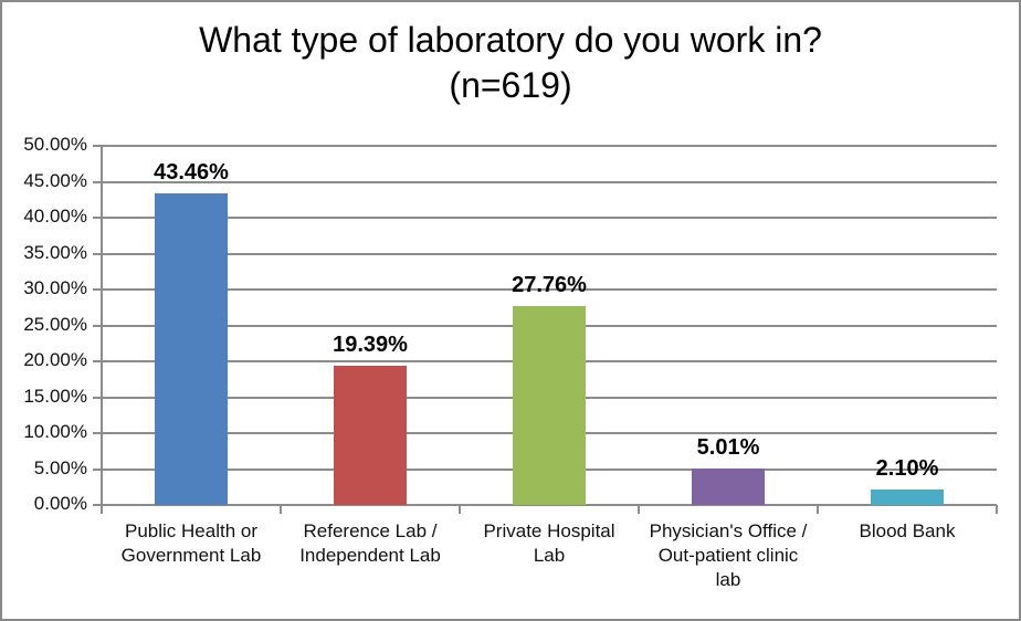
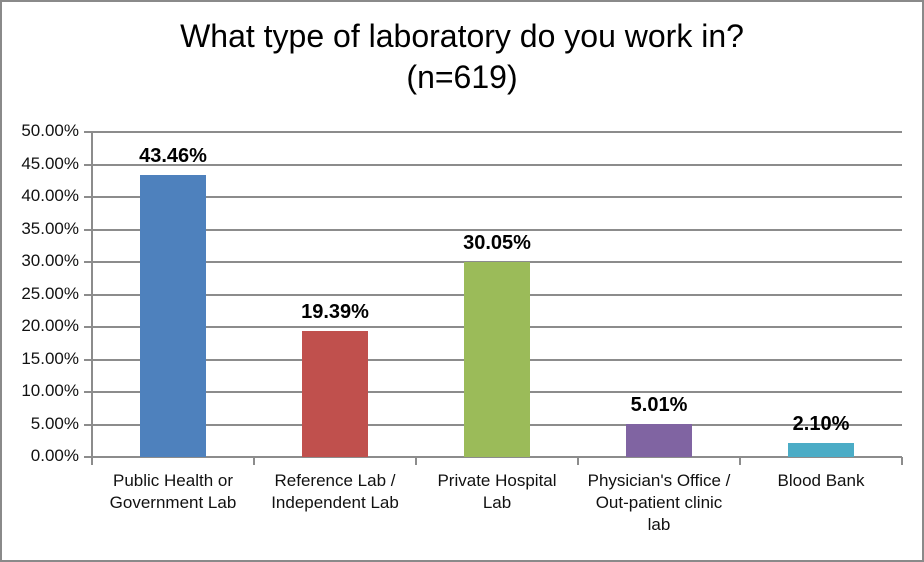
Private Hospital Lab: 27.76% -> 30.05%
